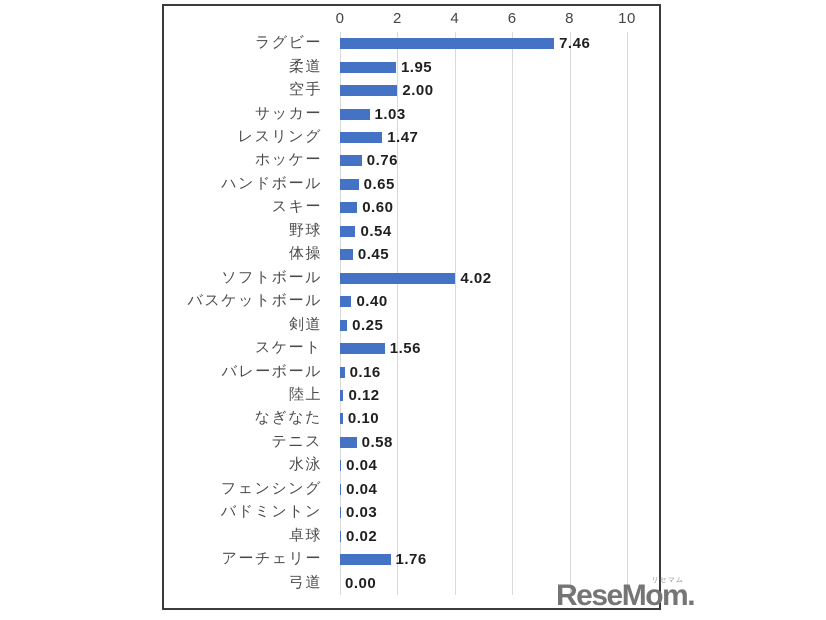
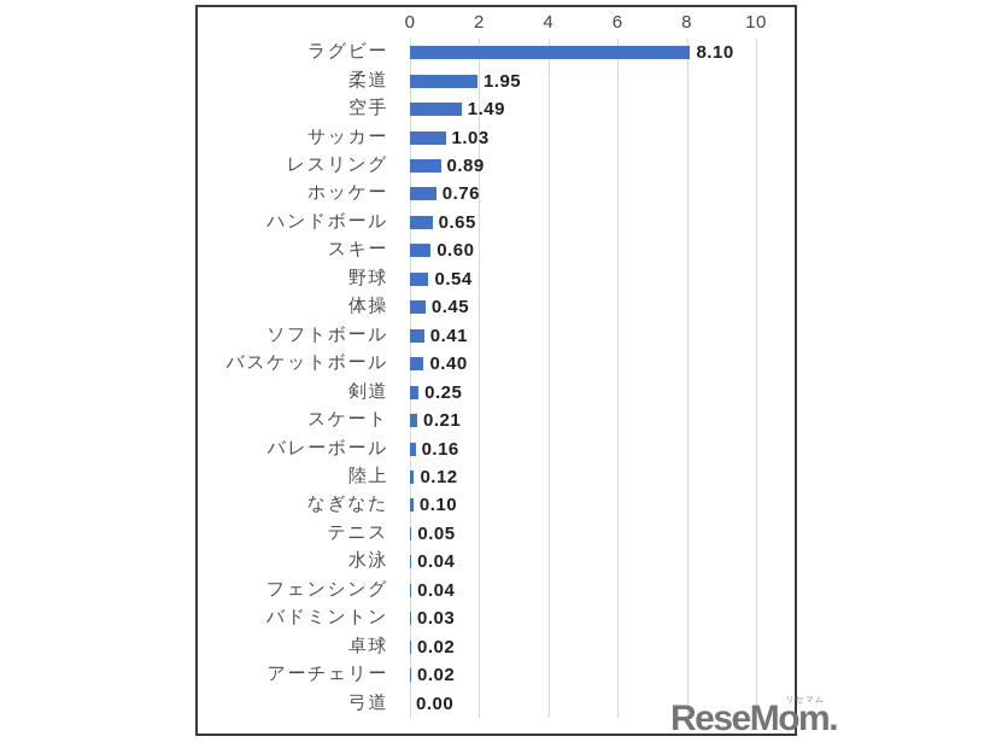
ラグビー: 7.46 -> 8.10
空手: 2.00 -> 1.49
レスリング: 1.47 -> 0.89
ソフトボール: 4.02 -> 0.41
スケート: 1.56 -> 0.21
テニス: 0.58 -> 0.05
アーチェリー: 1.76 -> 0.02
